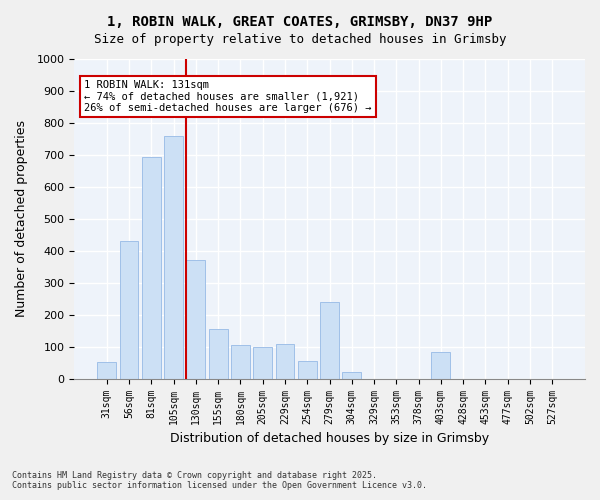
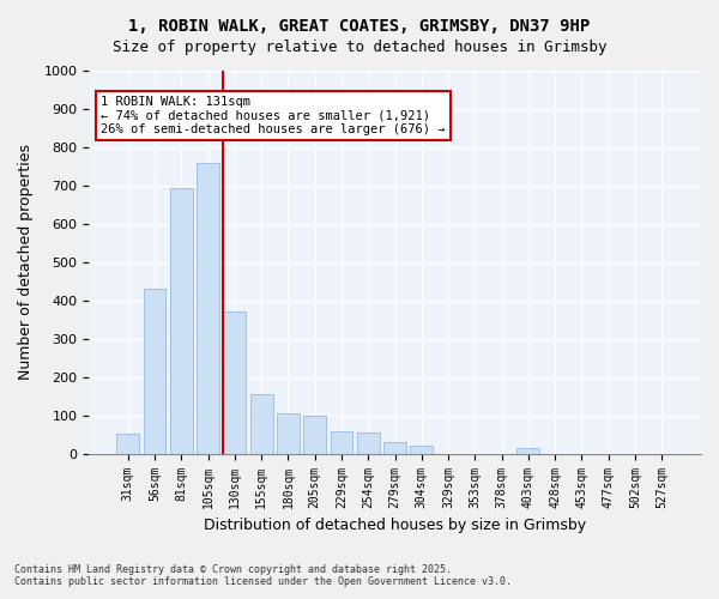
229sqm: 110 -> 60
279sqm: 240 -> 30
403sqm: 85 -> 15
